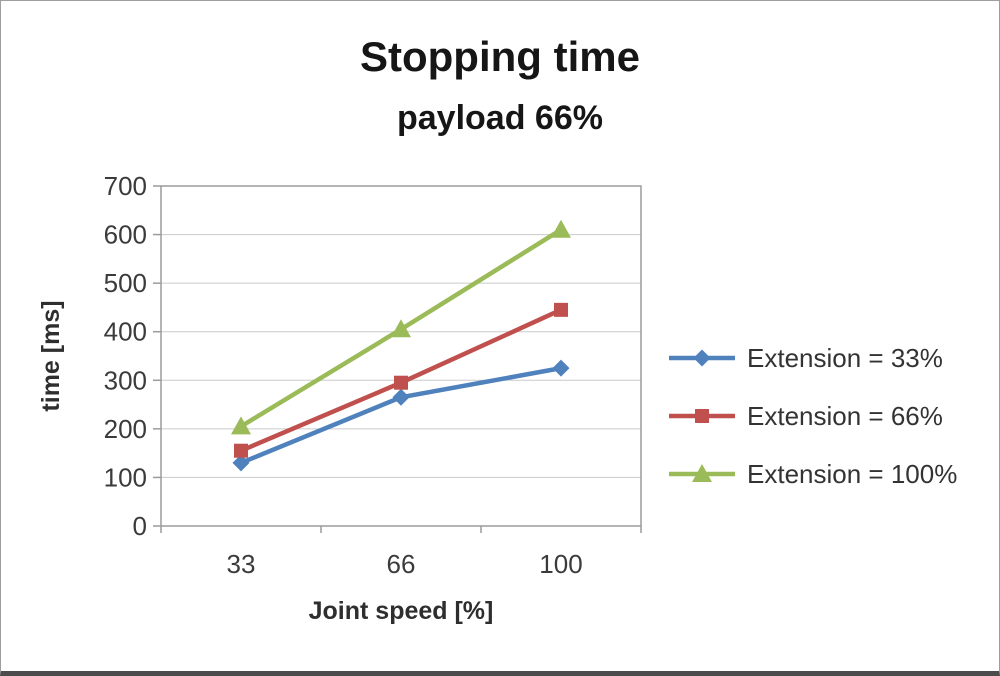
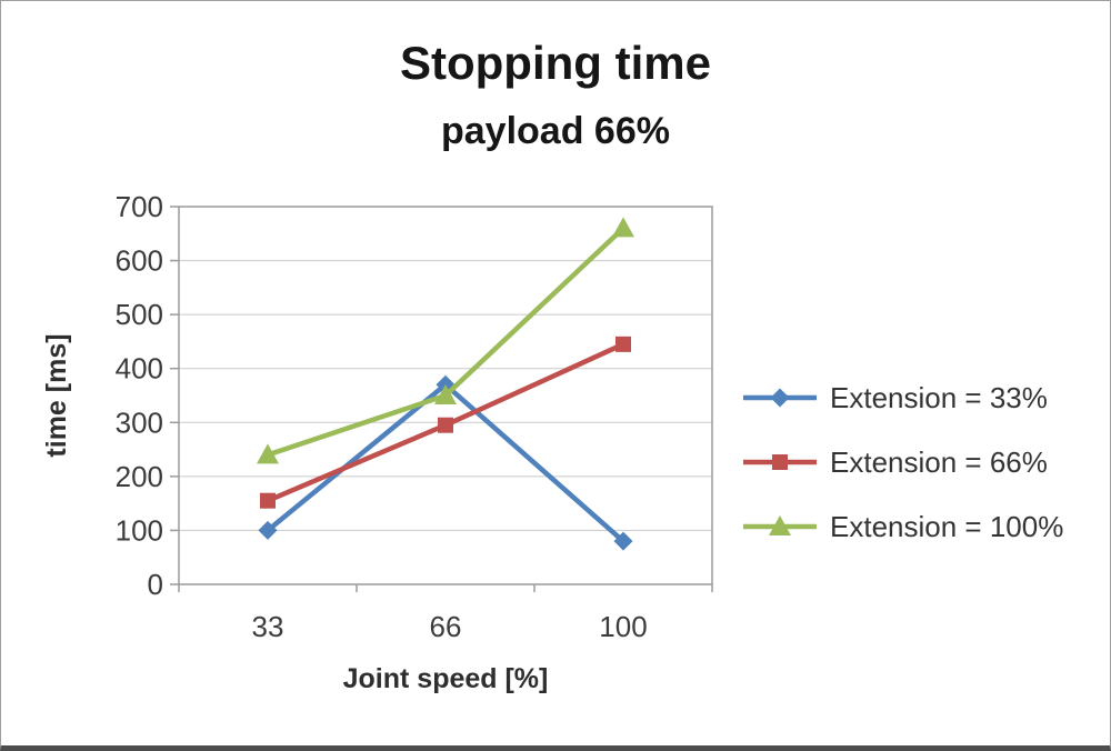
Extension = 33%/33: 130 -> 100
Extension = 100%/33: 200 -> 240
Extension = 33%/66: 260 -> 370
Extension = 100%/66: 400 -> 350
Extension = 33%/100: 320 -> 80
Extension = 100%/100: 610 -> 660
